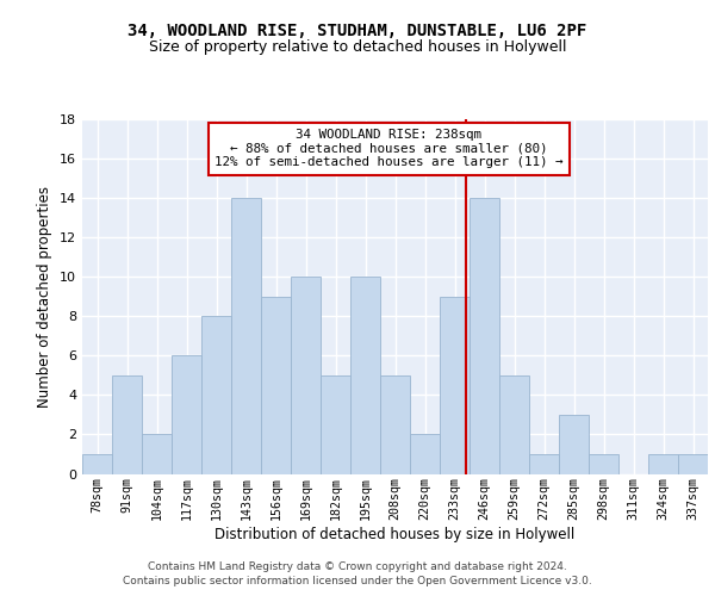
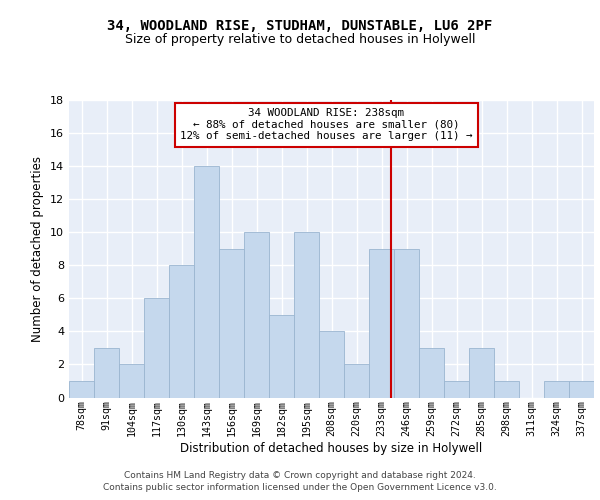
91sqm: 5 -> 3
208sqm: 5 -> 4
246sqm: 14 -> 9
259sqm: 5 -> 3
